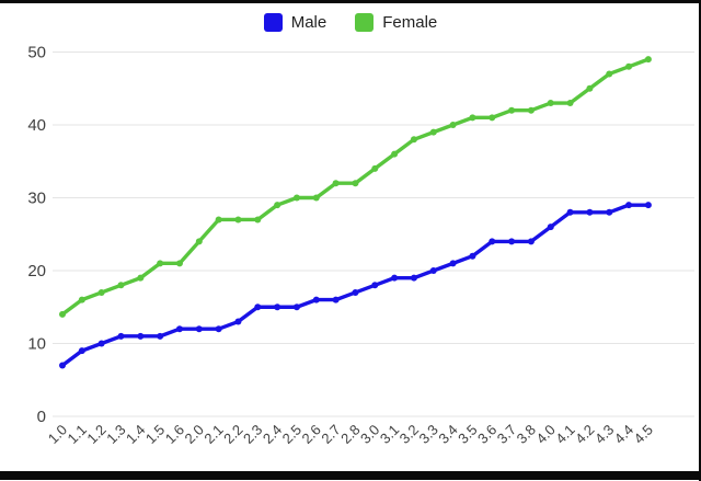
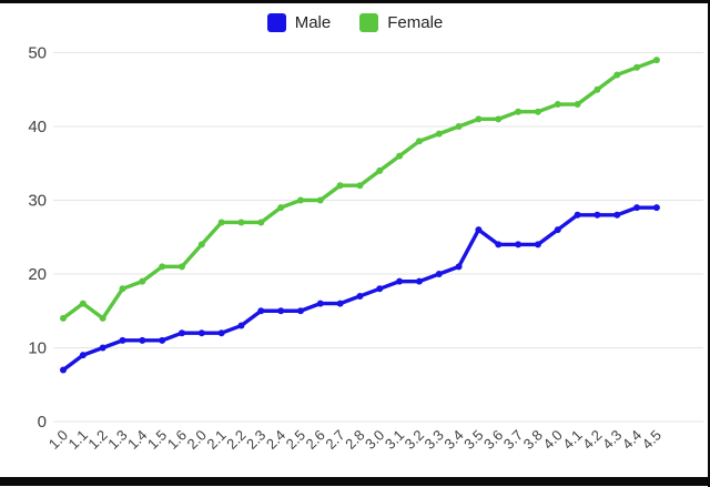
Female/1.2: 17 -> 14
Male/3.5: 22 -> 26
